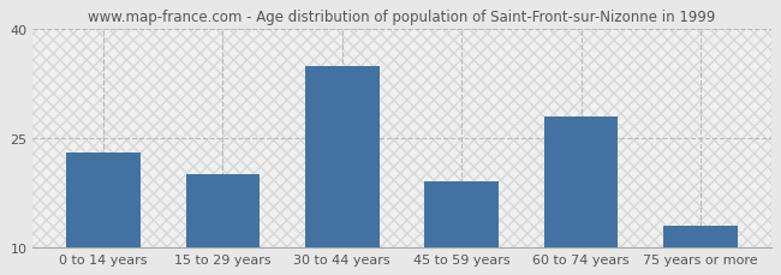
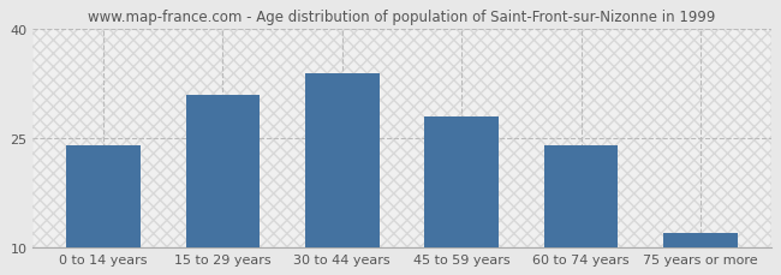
0 to 14 years: 23 -> 24
15 to 29 years: 20 -> 31
30 to 44 years: 35 -> 34
45 to 59 years: 19 -> 28
60 to 74 years: 28 -> 24
75 years or more: 13 -> 12
